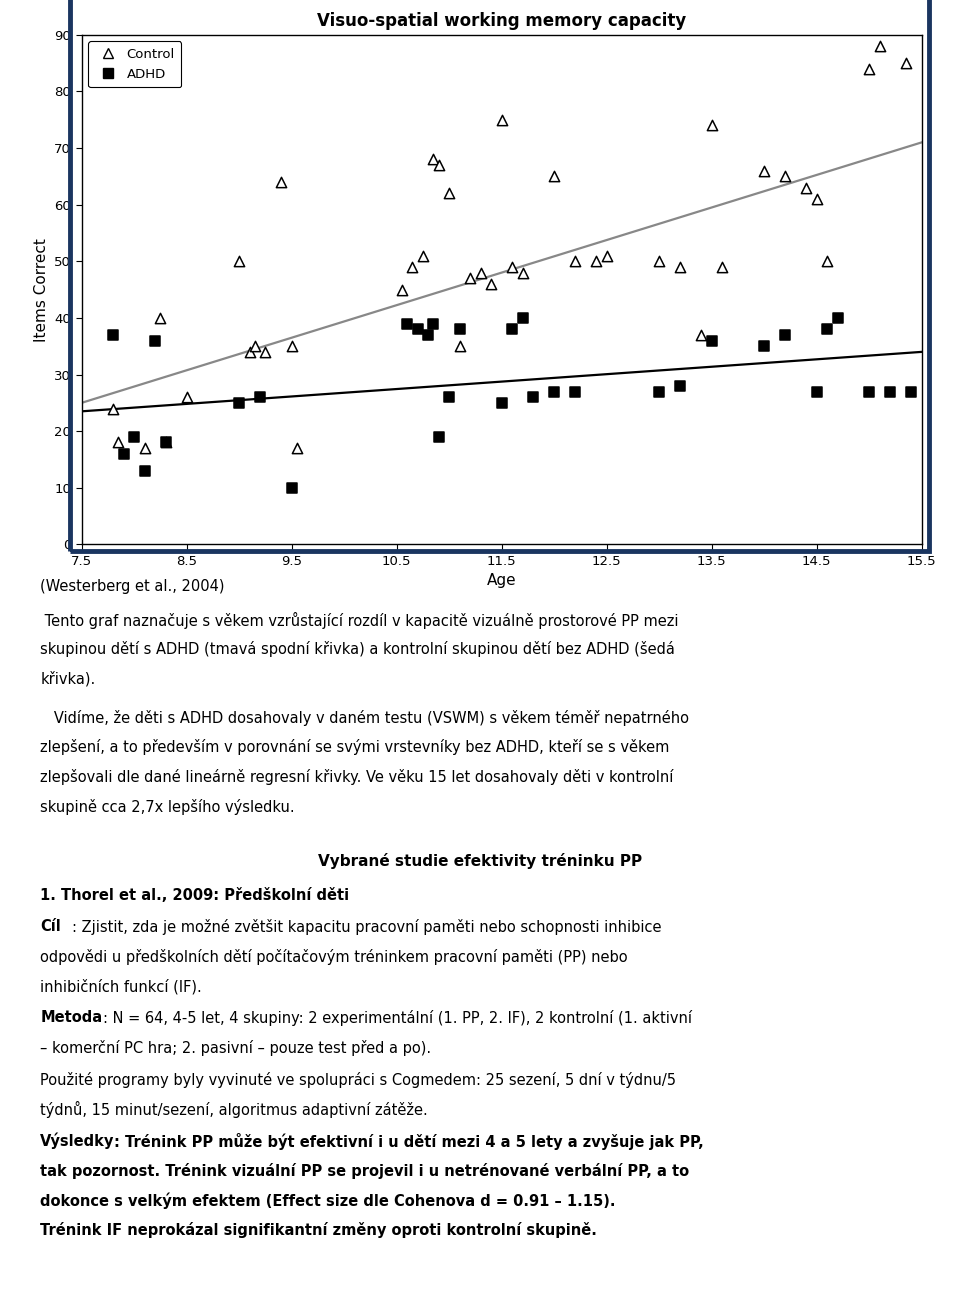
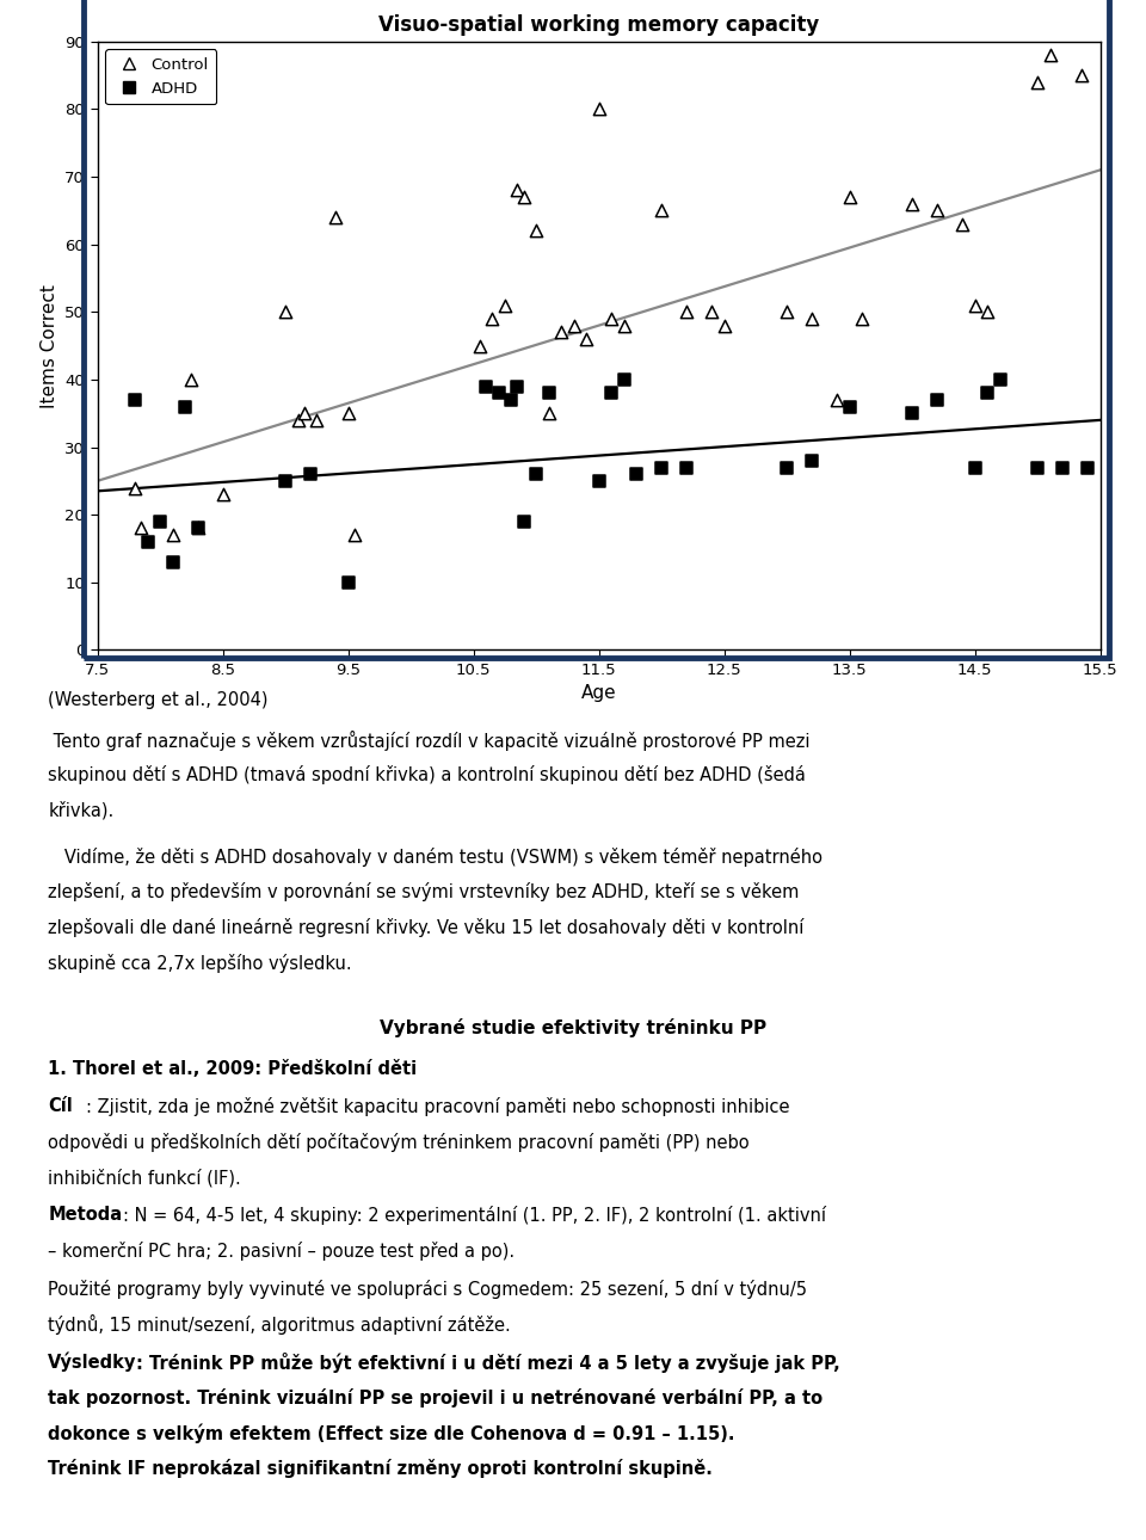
Control/8.5: 26 -> 23
Control/11.5: 75 -> 80
Control/12.5: 51 -> 48
Control/13.5: 74 -> 67
Control/14.5: 61 -> 51
